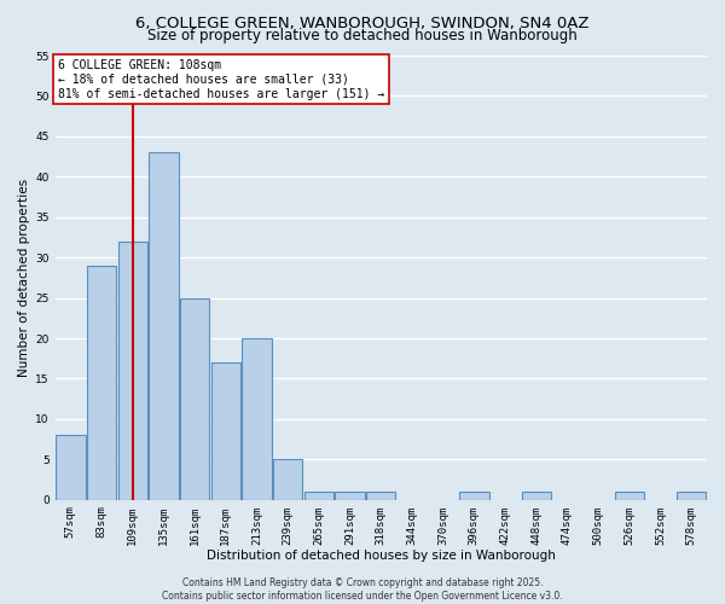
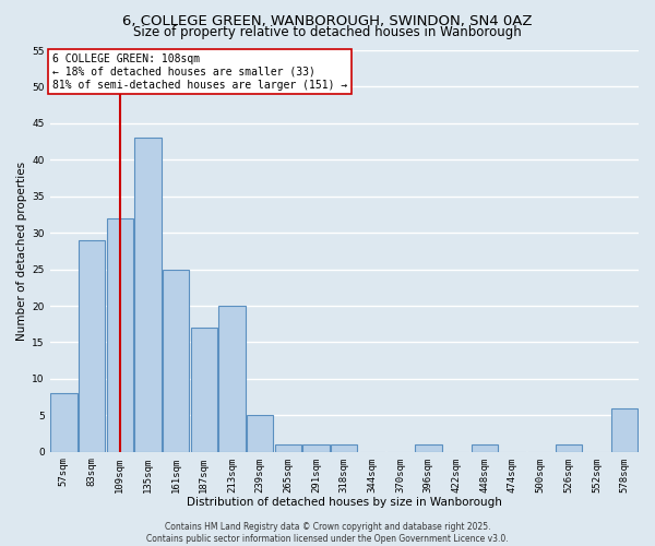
578sqm: 1 -> 6
